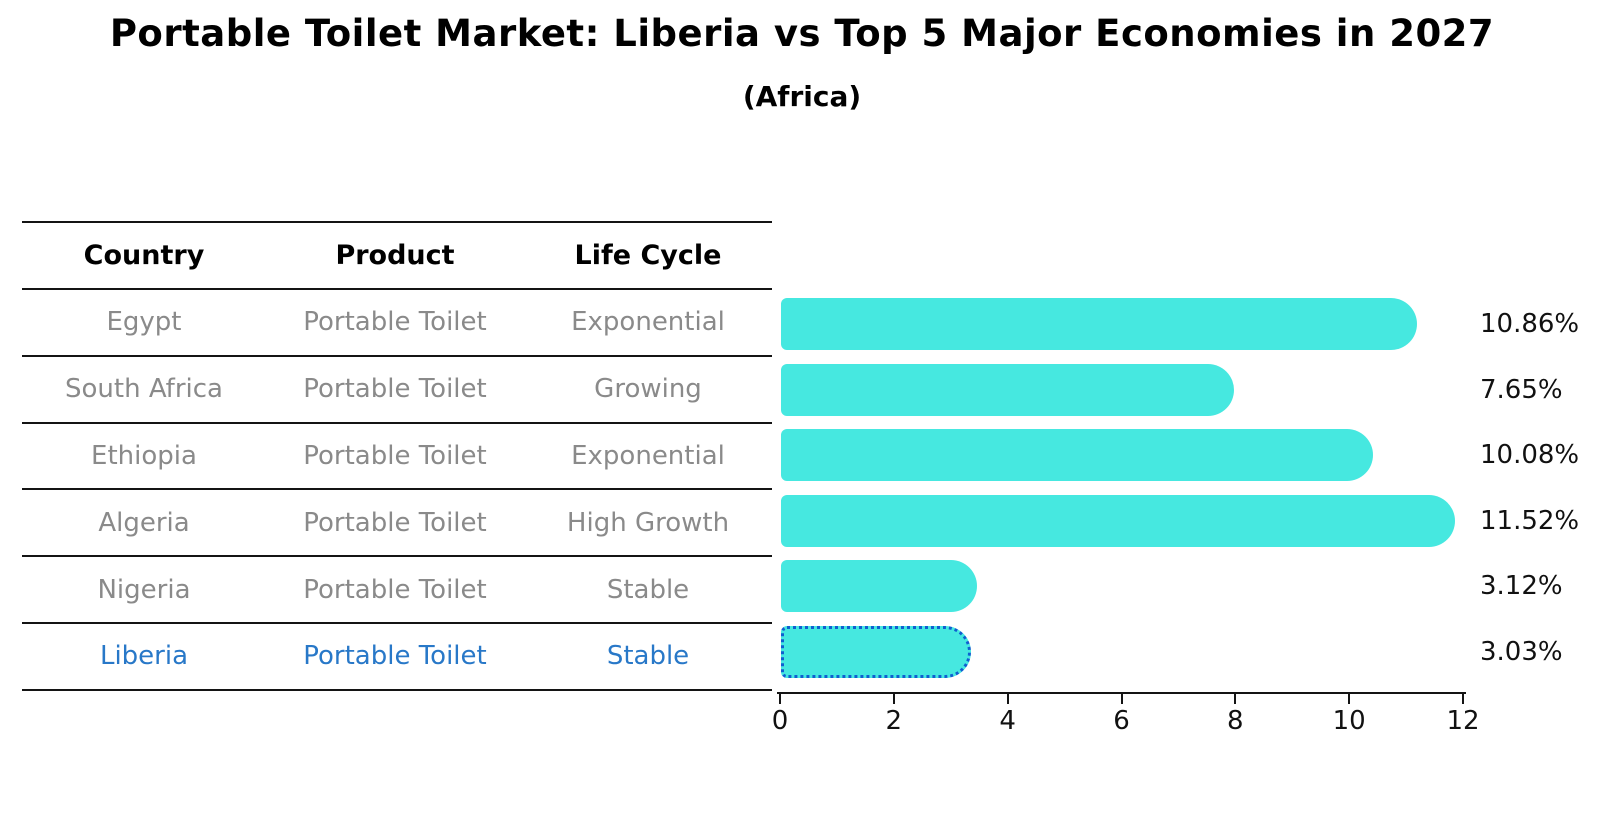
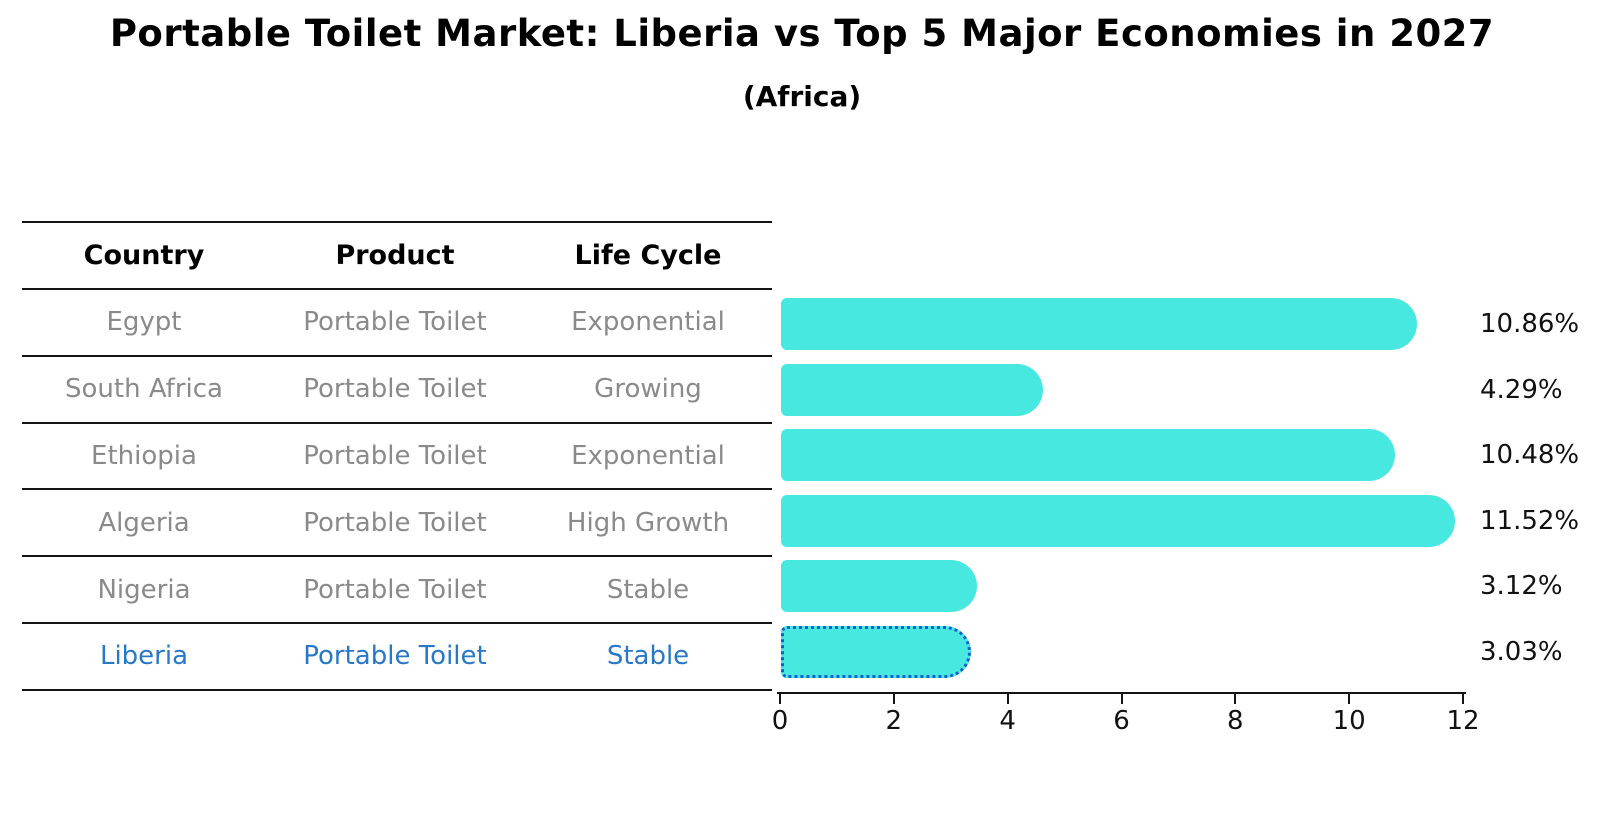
South Africa: 7.65% -> 4.29%
Ethiopia: 10.08% -> 10.48%
